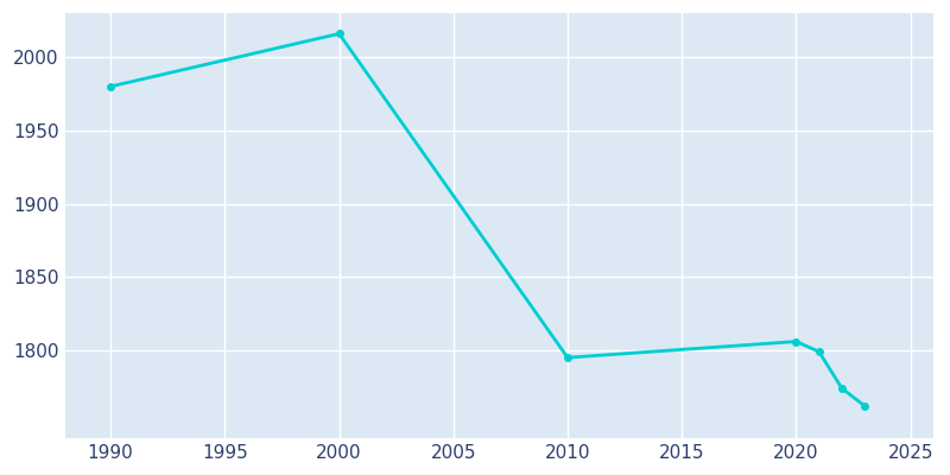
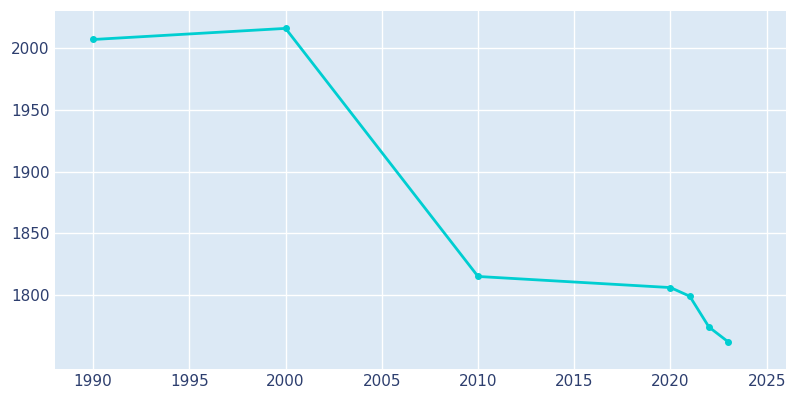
1990: 1980 -> 2007
2010: 1795 -> 1815
